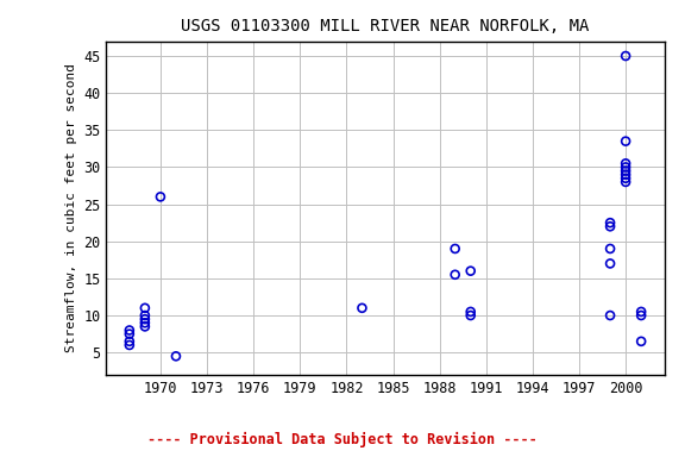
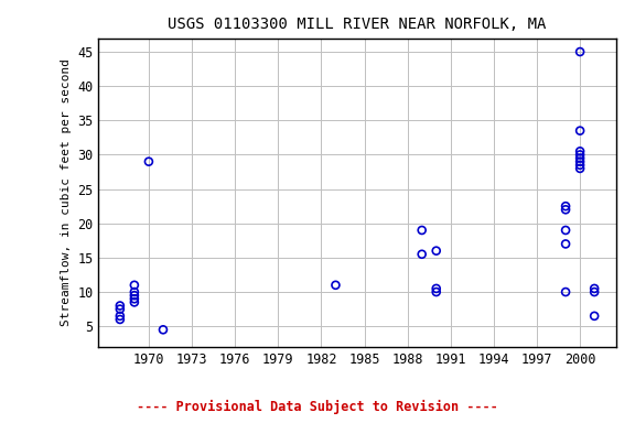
1970: 26.0 -> 29.0
